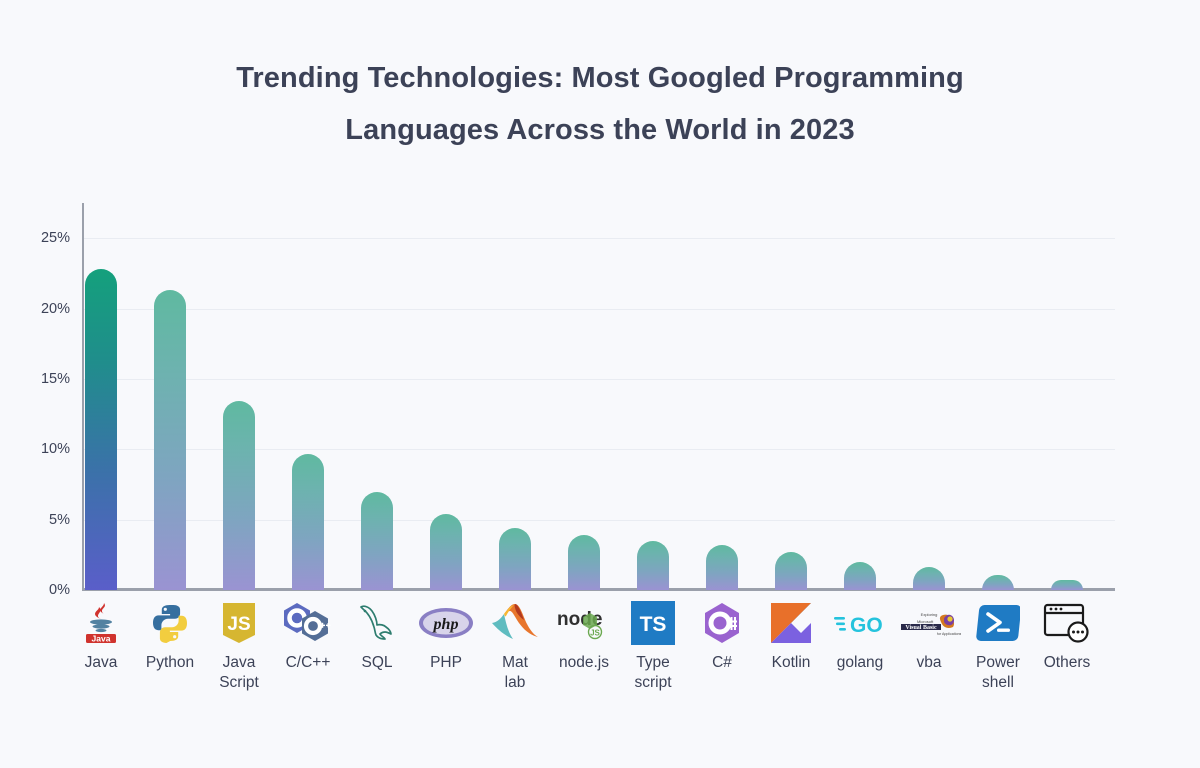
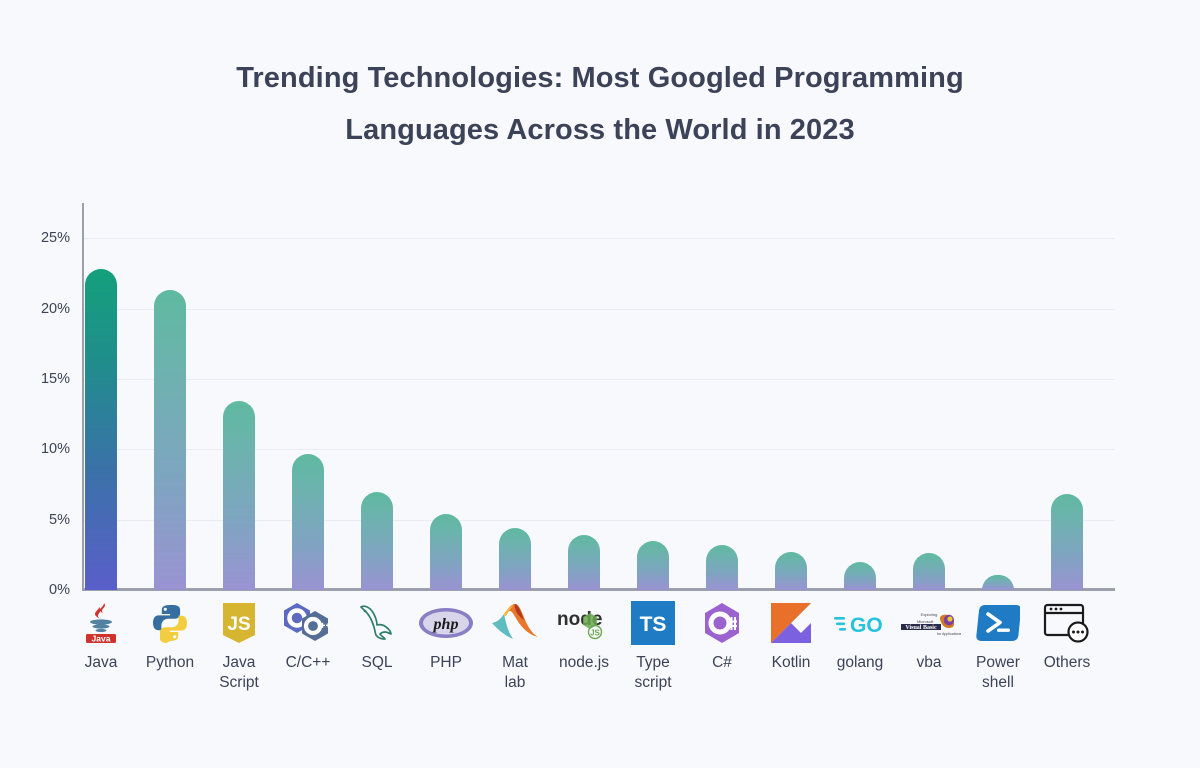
vba: 1.6% -> 2.6%
Others: 0.7% -> 6.8%
